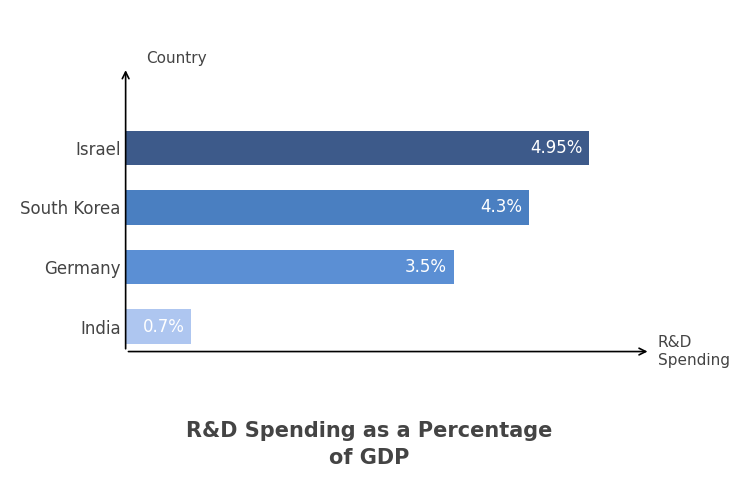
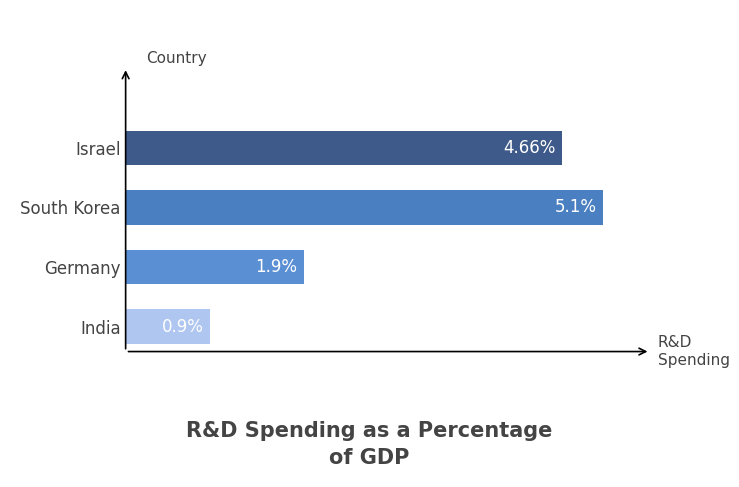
Israel: 4.95% -> 4.66%
South Korea: 4.3% -> 5.1%
Germany: 3.5% -> 1.9%
India: 0.7% -> 0.9%
